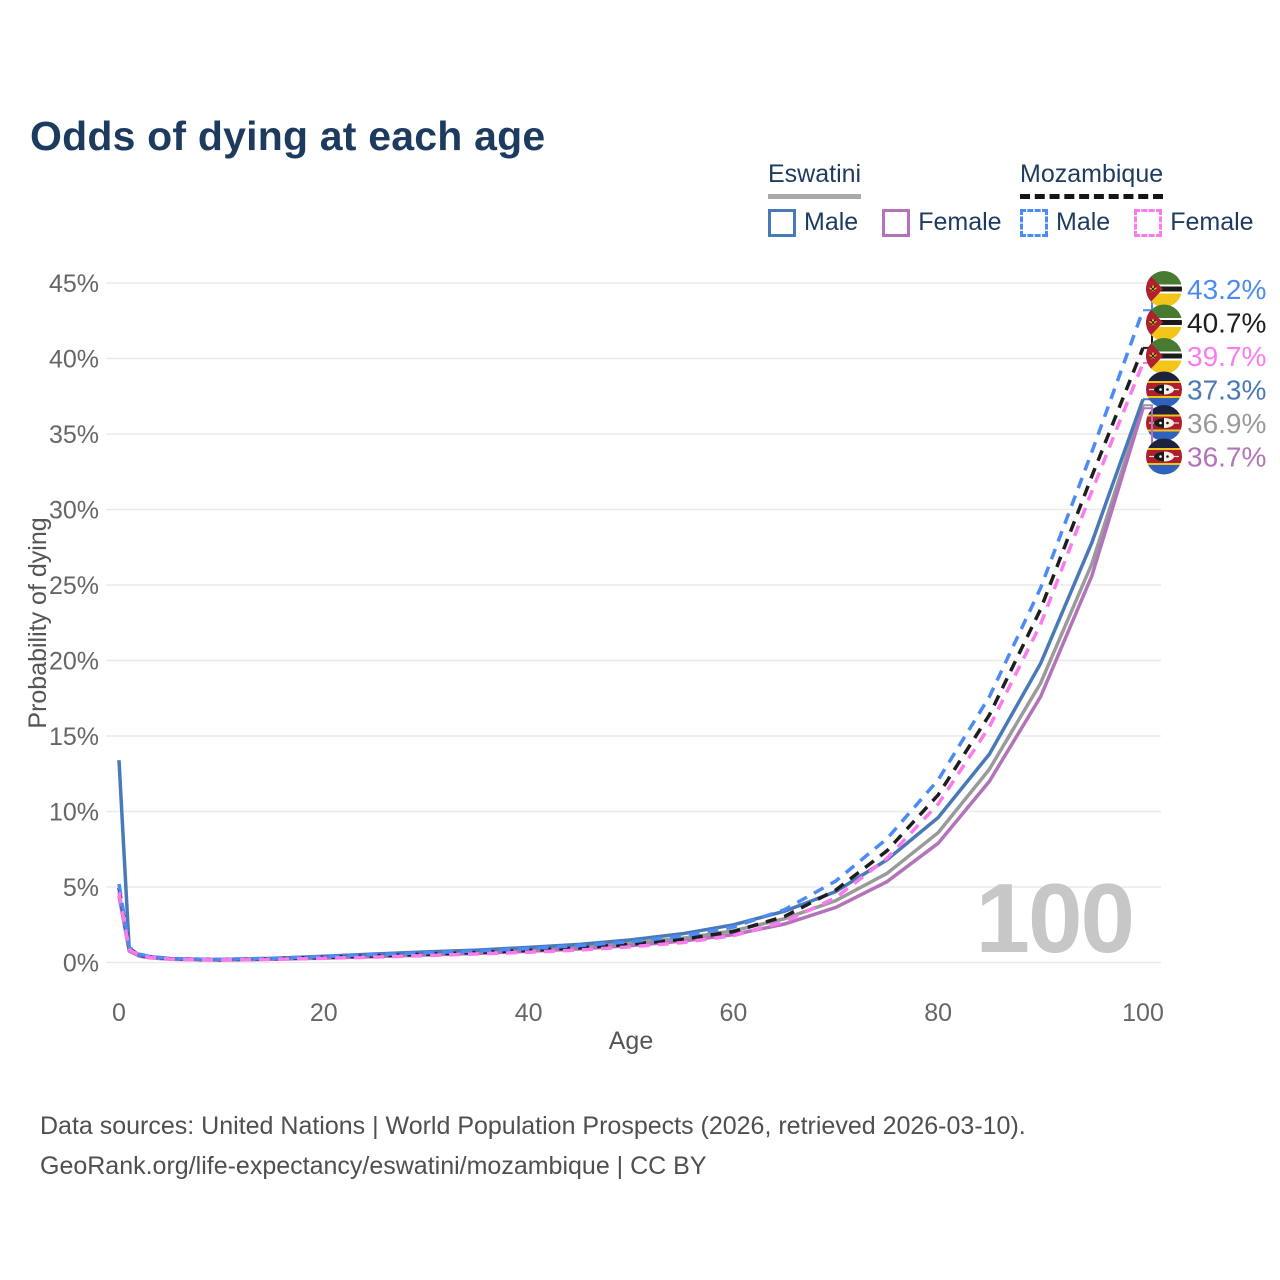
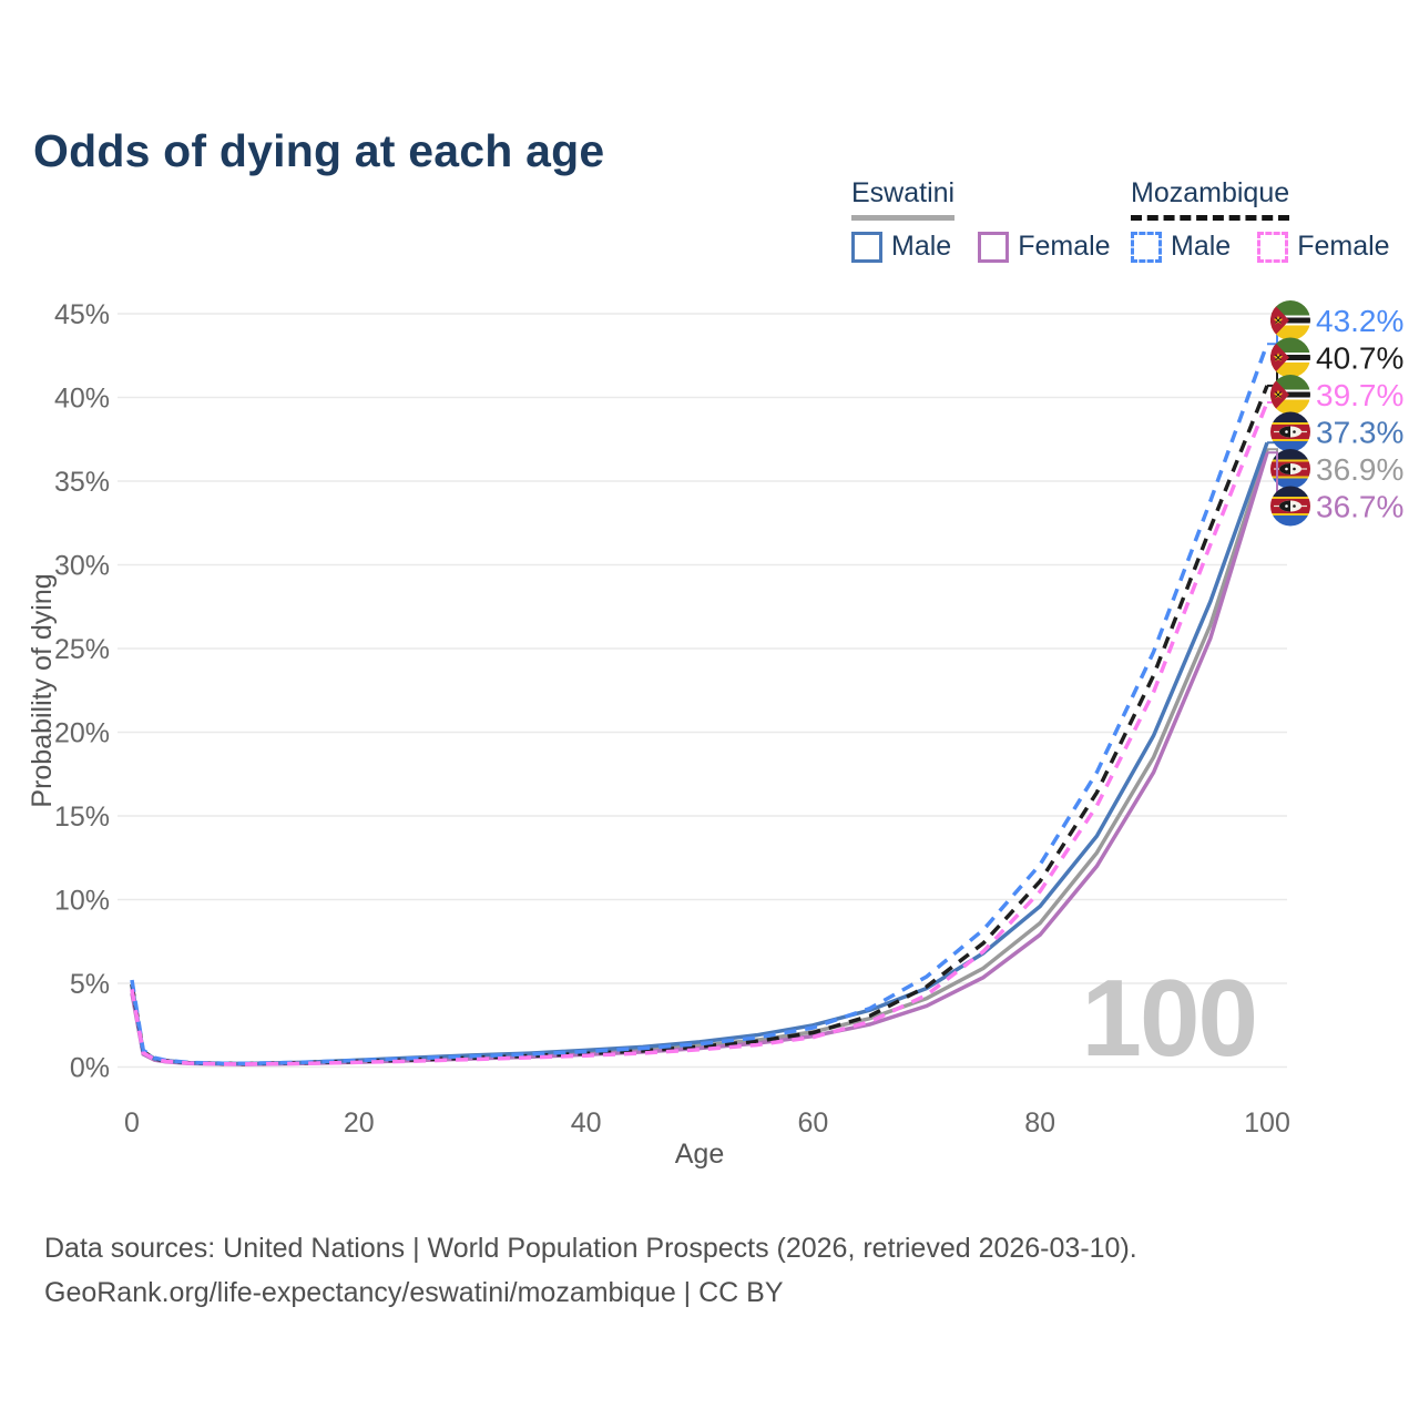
Eswatini Male/0: 13.4% -> 4.9%
